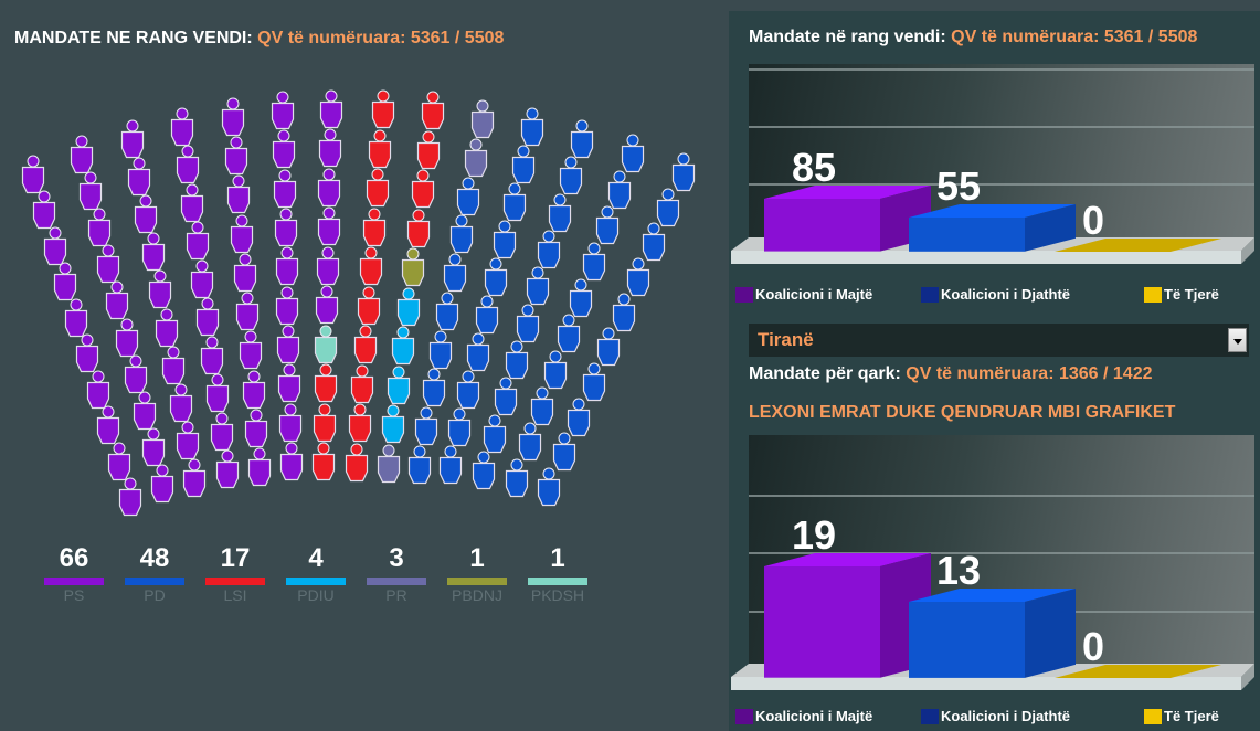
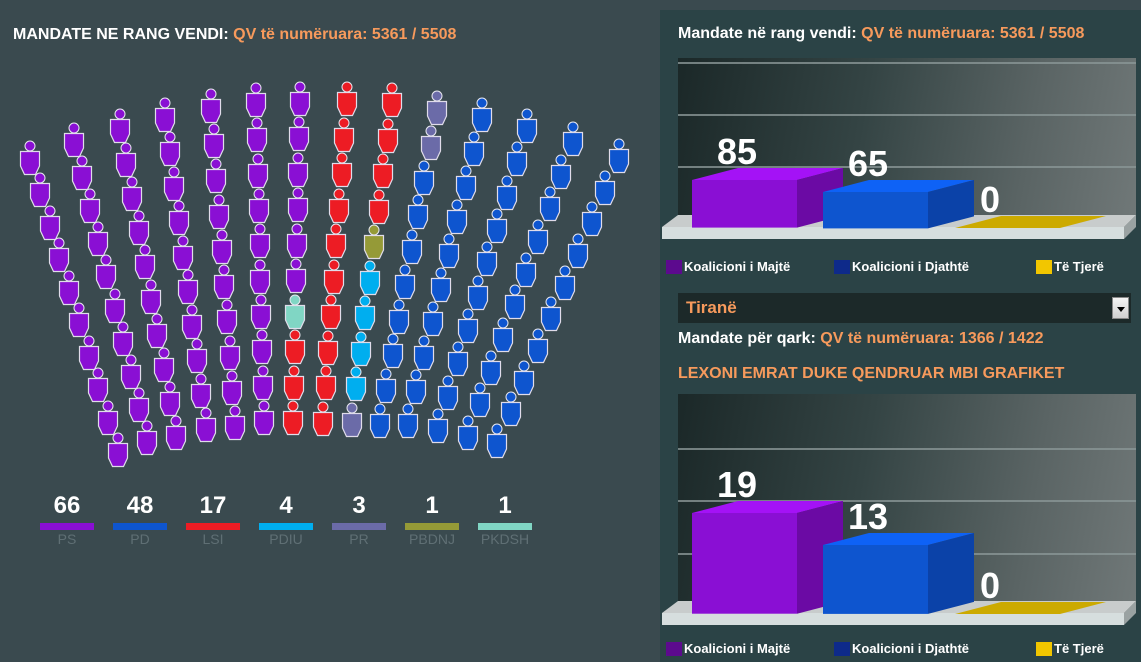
Mandate në rang vendi: QV të numëruara: 5361 / 5508/Koalicioni i Djathtë: 55 -> 65
